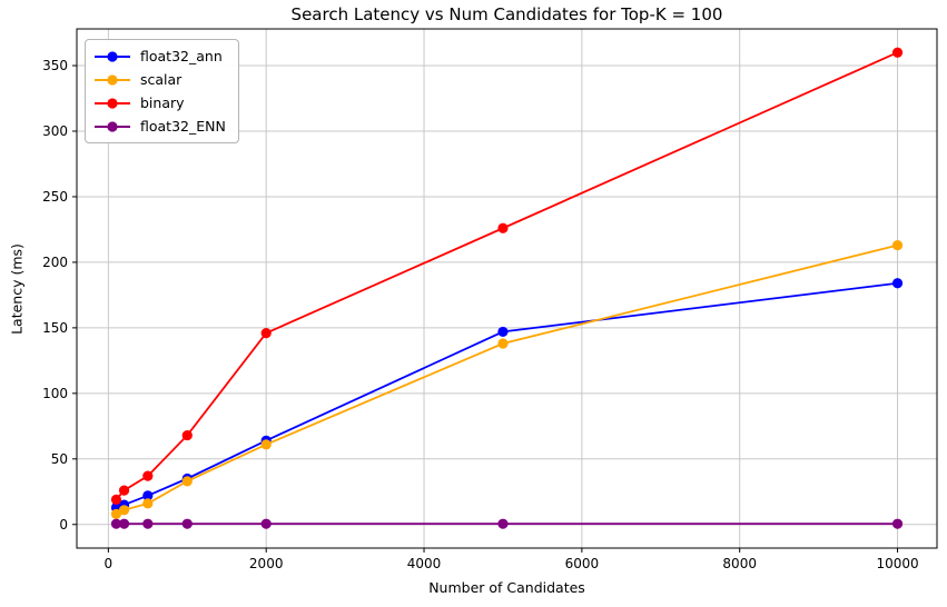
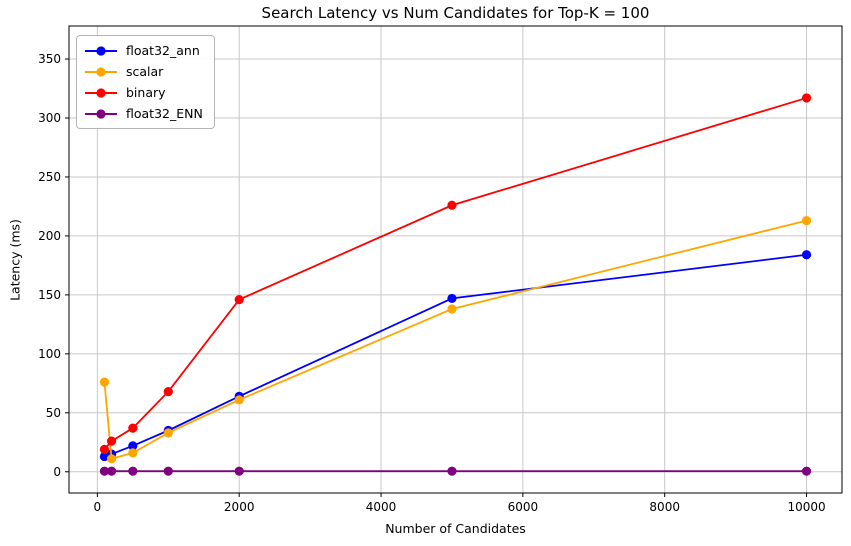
scalar/100: 8 -> 76
binary/10000: 360 -> 317
